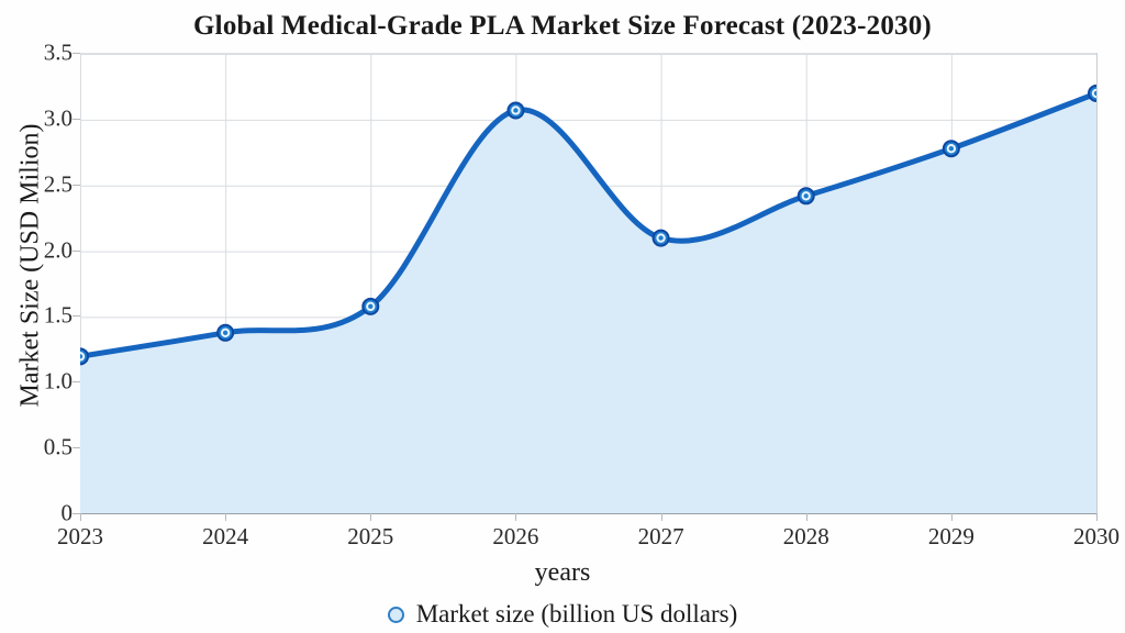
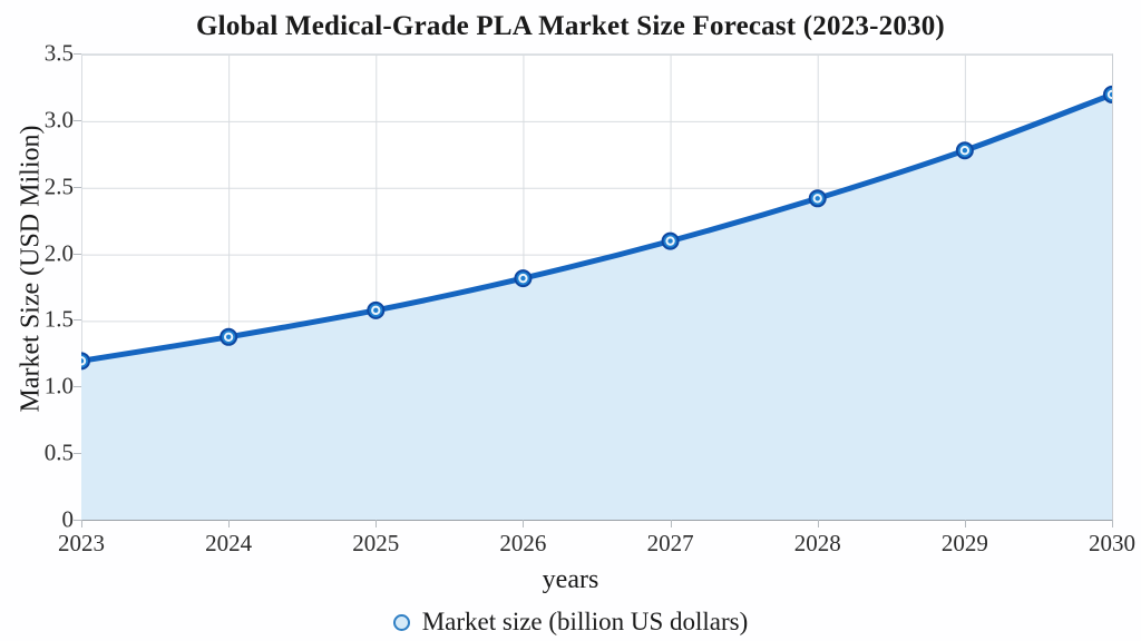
2026: 3.07 -> 1.82
